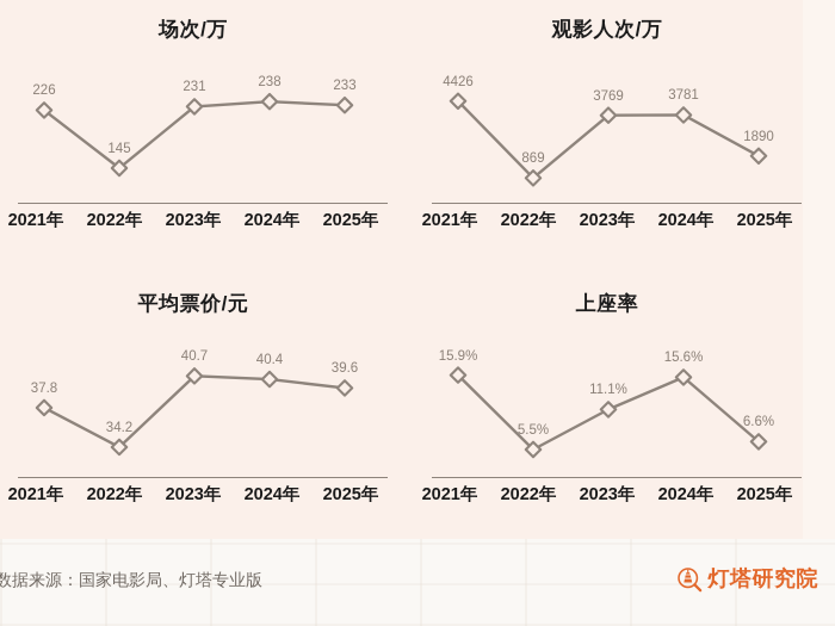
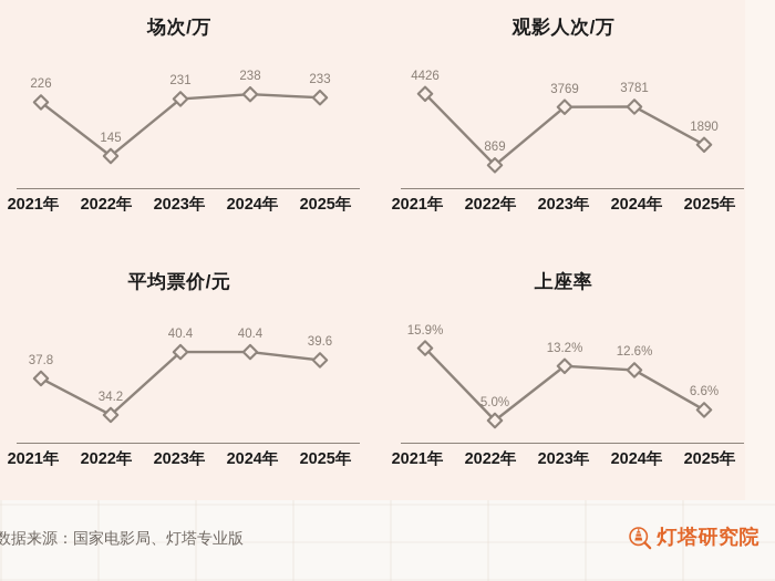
平均票价/元/2023年: 40.7 -> 40.4
上座率/2022年: 5.5% -> 5.0%
上座率/2023年: 11.1% -> 13.2%
上座率/2024年: 15.6% -> 12.6%
